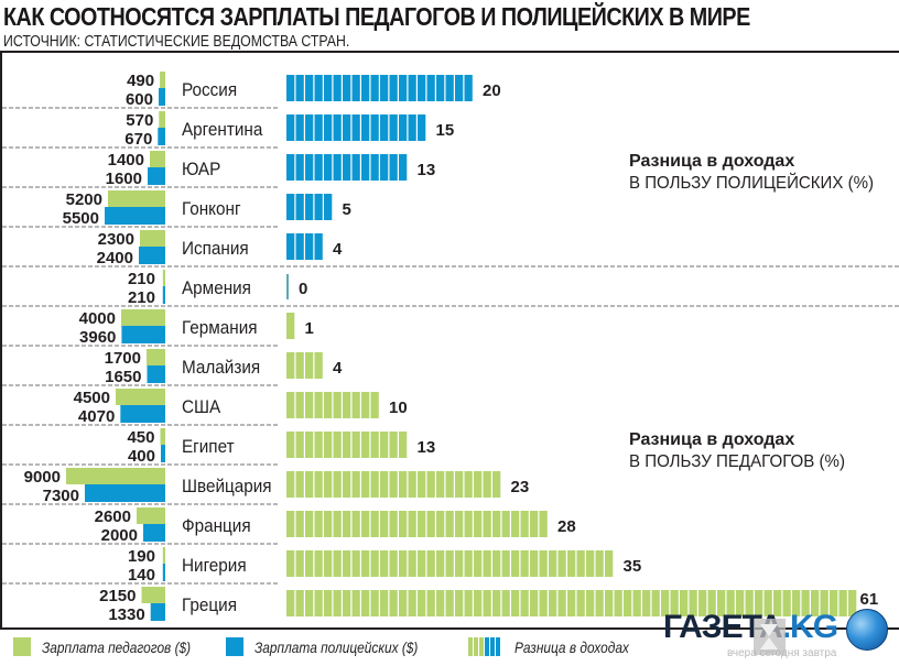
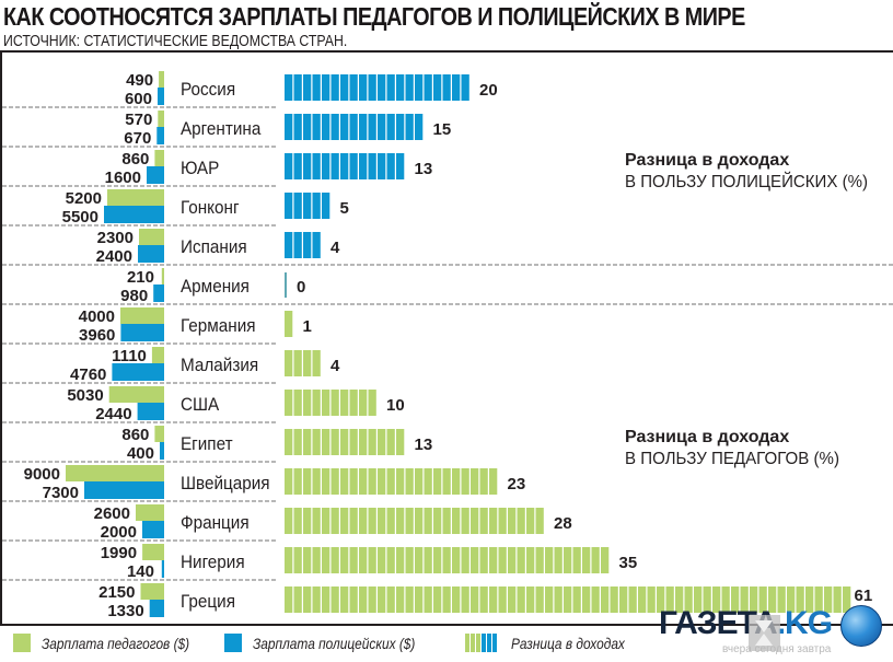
Зарплата педагогов ($)/ЮАР: 1400 -> 860
Зарплата полицейских ($)/Армения: 210 -> 980
Зарплата педагогов ($)/Малайзия: 1700 -> 1110
Зарплата полицейских ($)/Малайзия: 1650 -> 4760
Зарплата педагогов ($)/США: 4500 -> 5030
Зарплата полицейских ($)/США: 4070 -> 2440
Зарплата педагогов ($)/Египет: 450 -> 860
Зарплата педагогов ($)/Нигерия: 190 -> 1990
